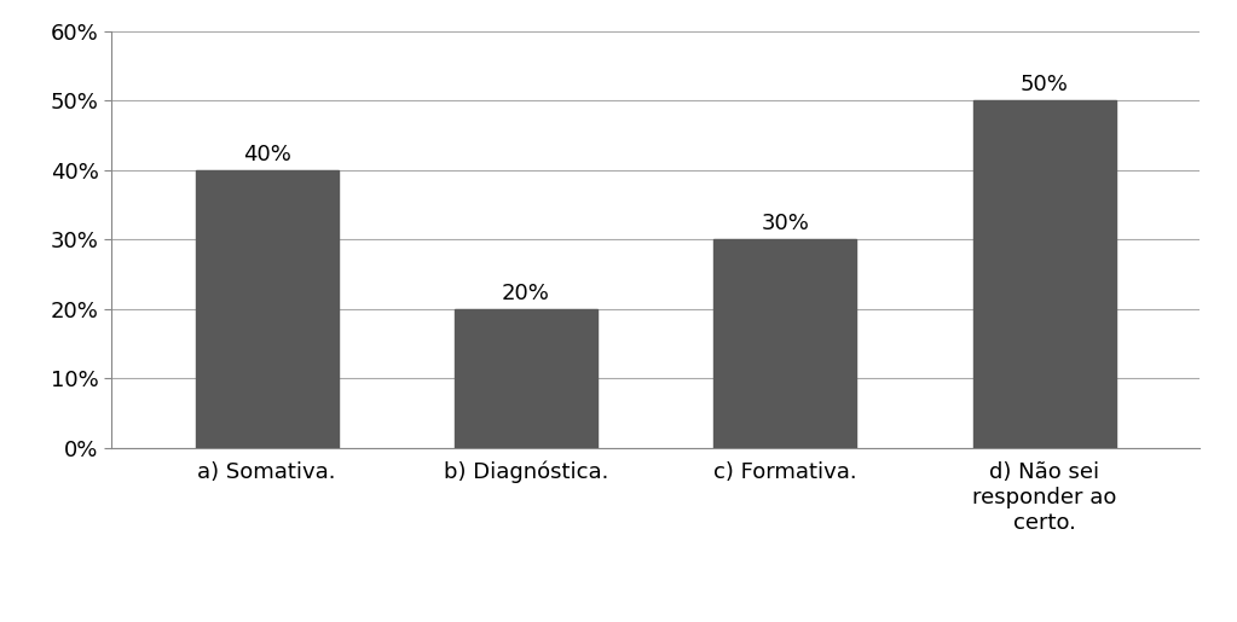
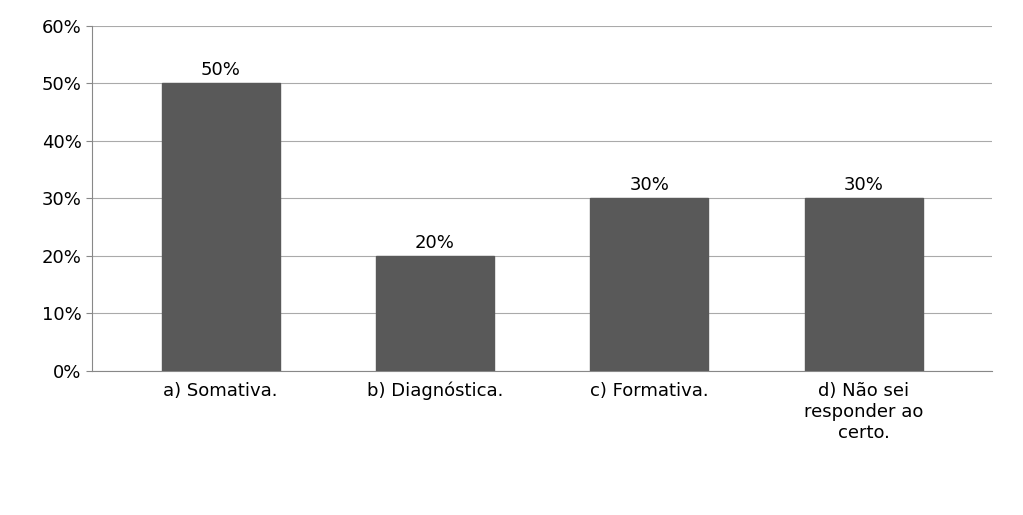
a) Somativa.: 40% -> 50%
d) Não sei responder ao certo.: 50% -> 30%
